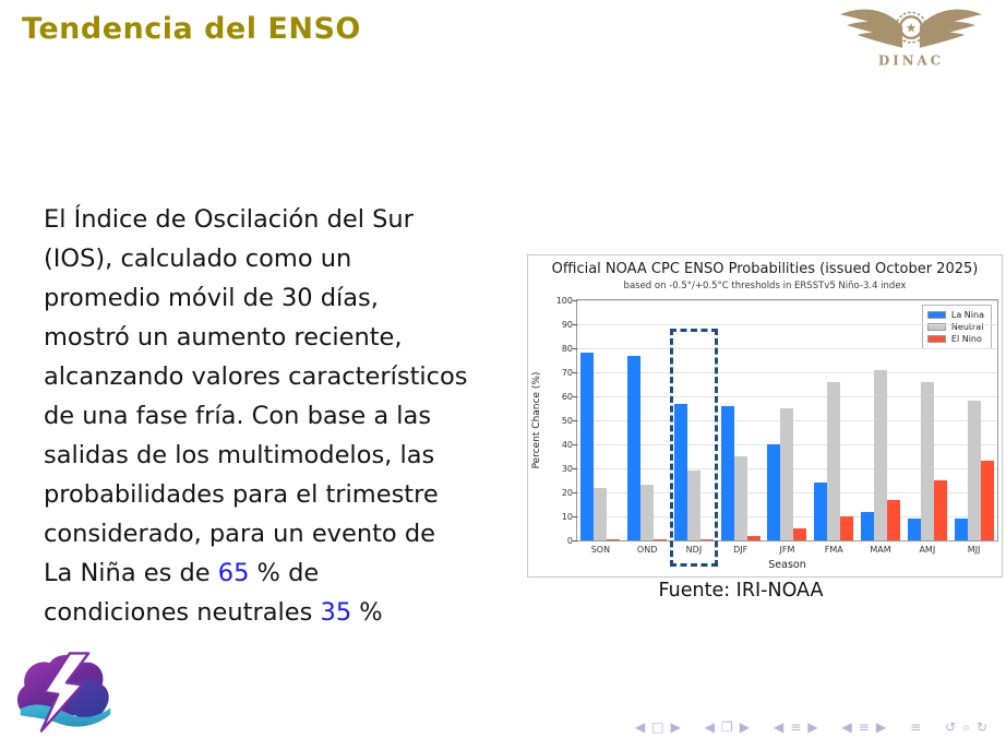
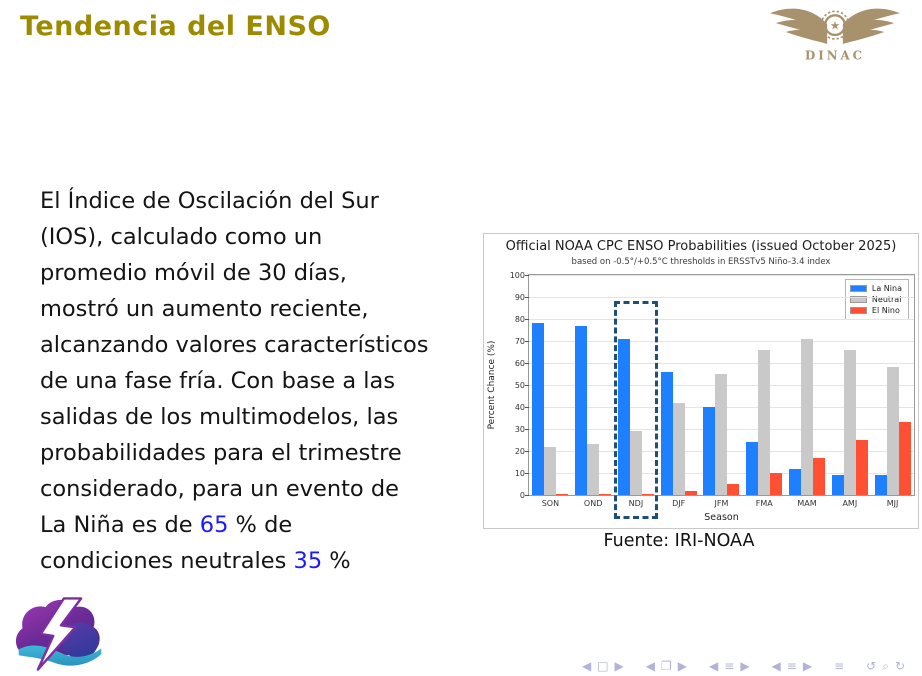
La Nina/NDJ: 57 -> 71
Neutral/DJF: 35 -> 42
